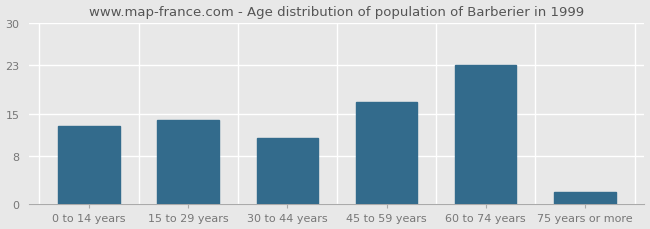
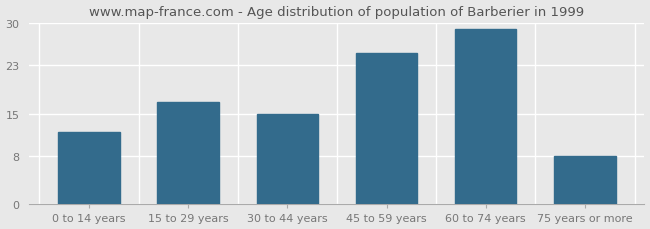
0 to 14 years: 13 -> 12
15 to 29 years: 14 -> 17
30 to 44 years: 11 -> 15
45 to 59 years: 17 -> 25
60 to 74 years: 23 -> 29
75 years or more: 2 -> 8
